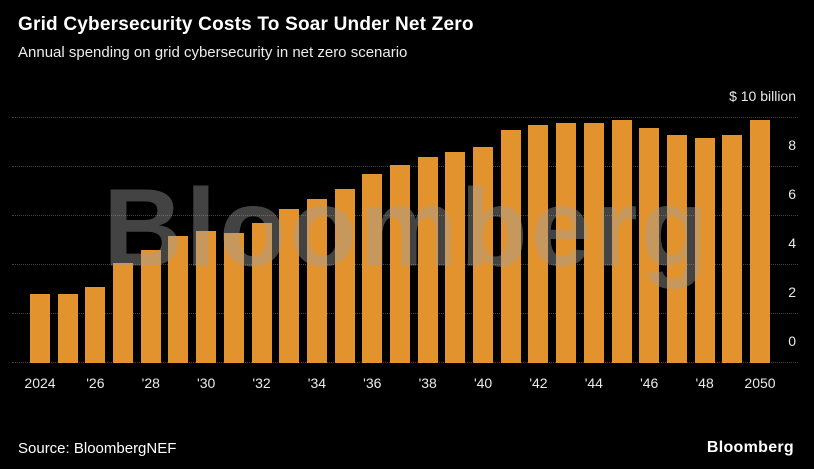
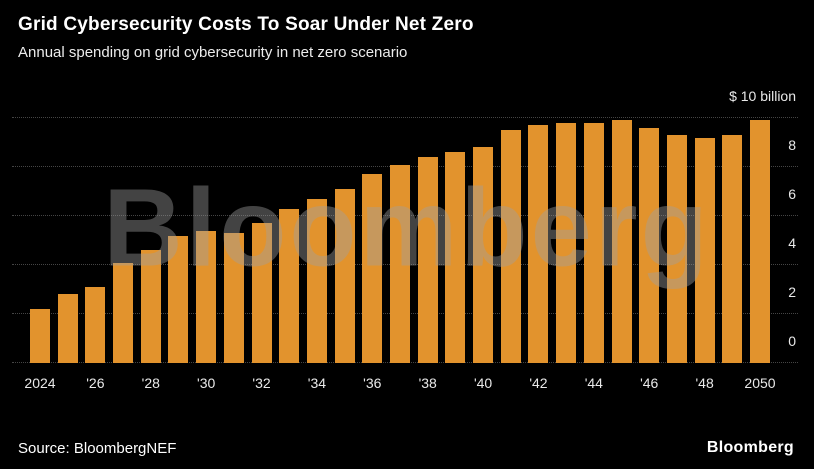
2024: 2.8 -> 2.2
